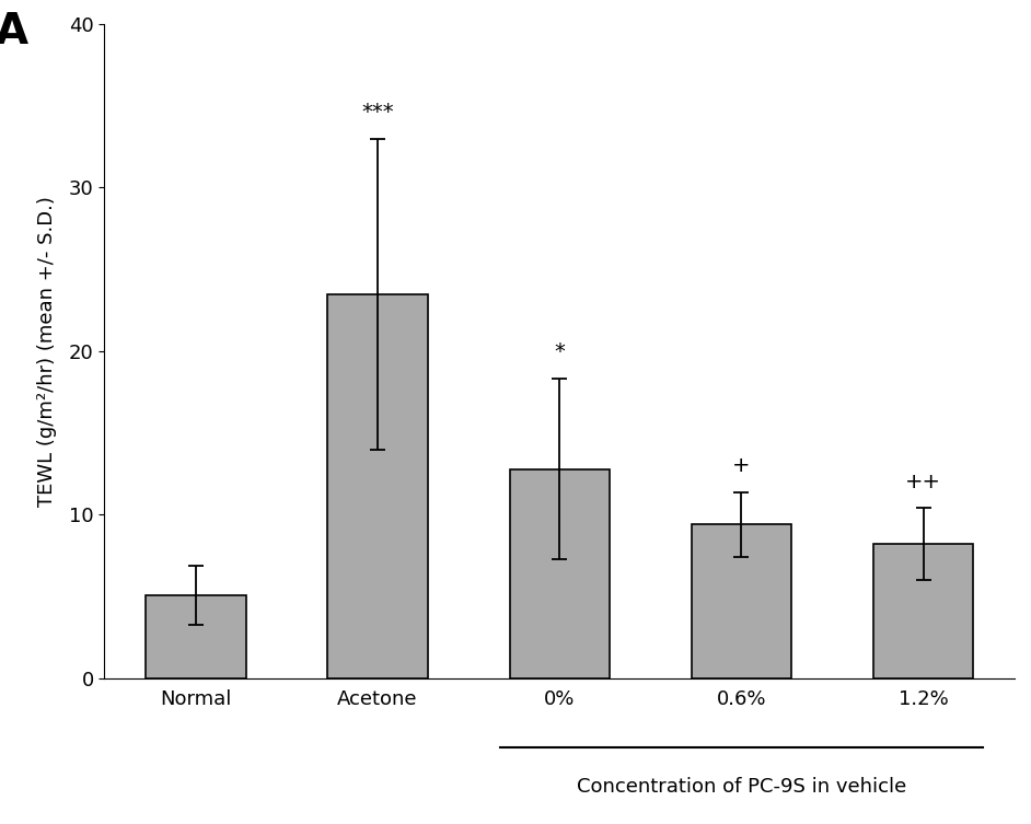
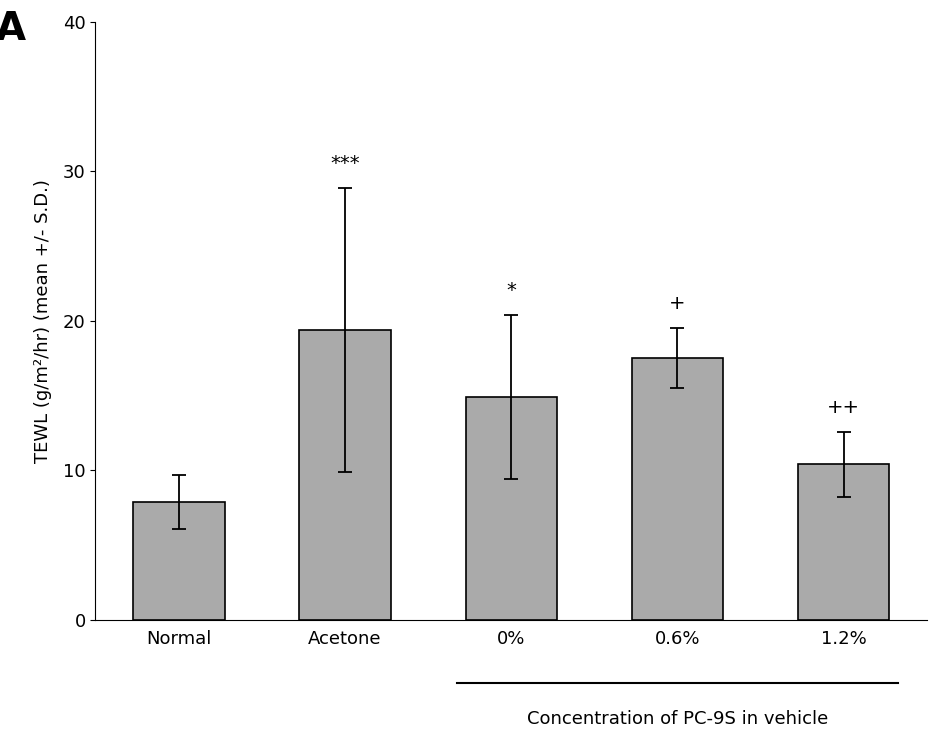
Normal: 5.1 -> 7.9
Acetone: 23.5 -> 19.4
0%: 12.8 -> 14.9
0.6%: 9.4 -> 17.5
1.2%: 8.2 -> 10.4
